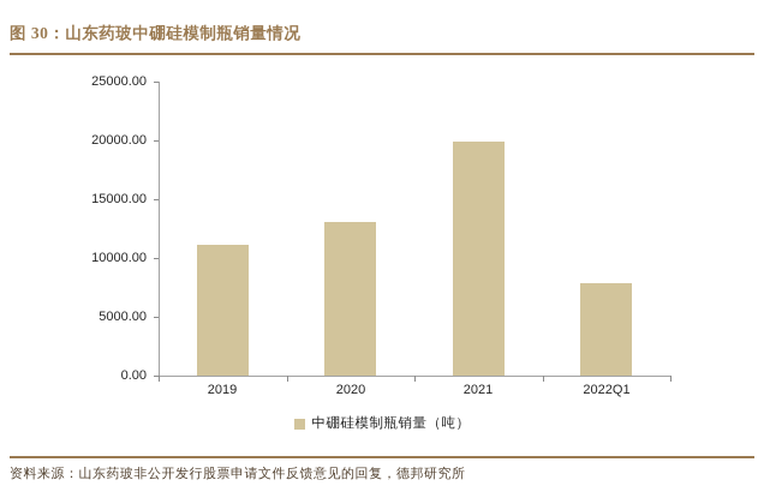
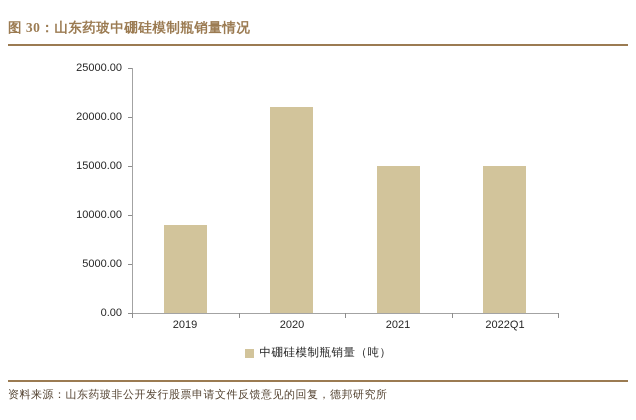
2019: 11000 -> 9000
2020: 13000 -> 21000
2021: 20000 -> 15000
2022Q1: 8000 -> 15000
